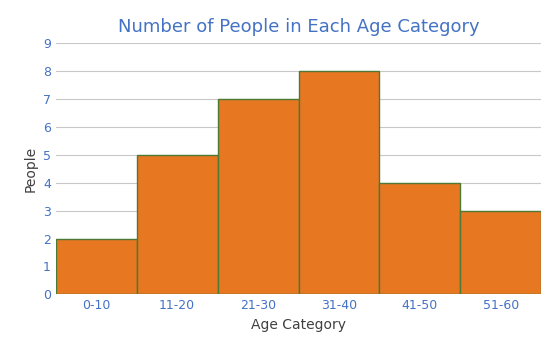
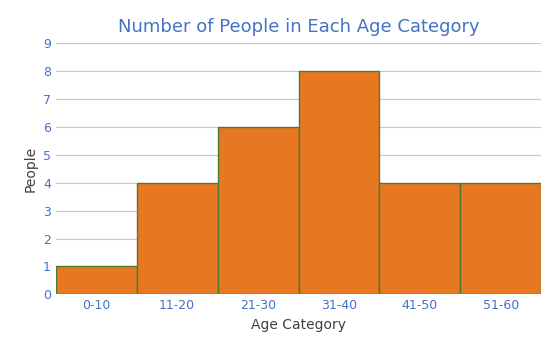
0-10: 2 -> 1
11-20: 5 -> 4
21-30: 7 -> 6
51-60: 3 -> 4
